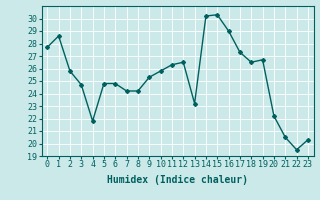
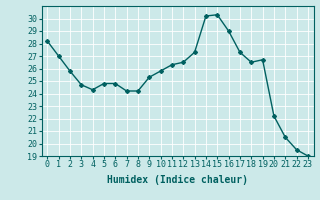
0: 27.7 -> 28.2
1: 28.6 -> 27.0
4: 21.8 -> 24.3
13: 23.2 -> 27.3
23: 20.3 -> 19.0
